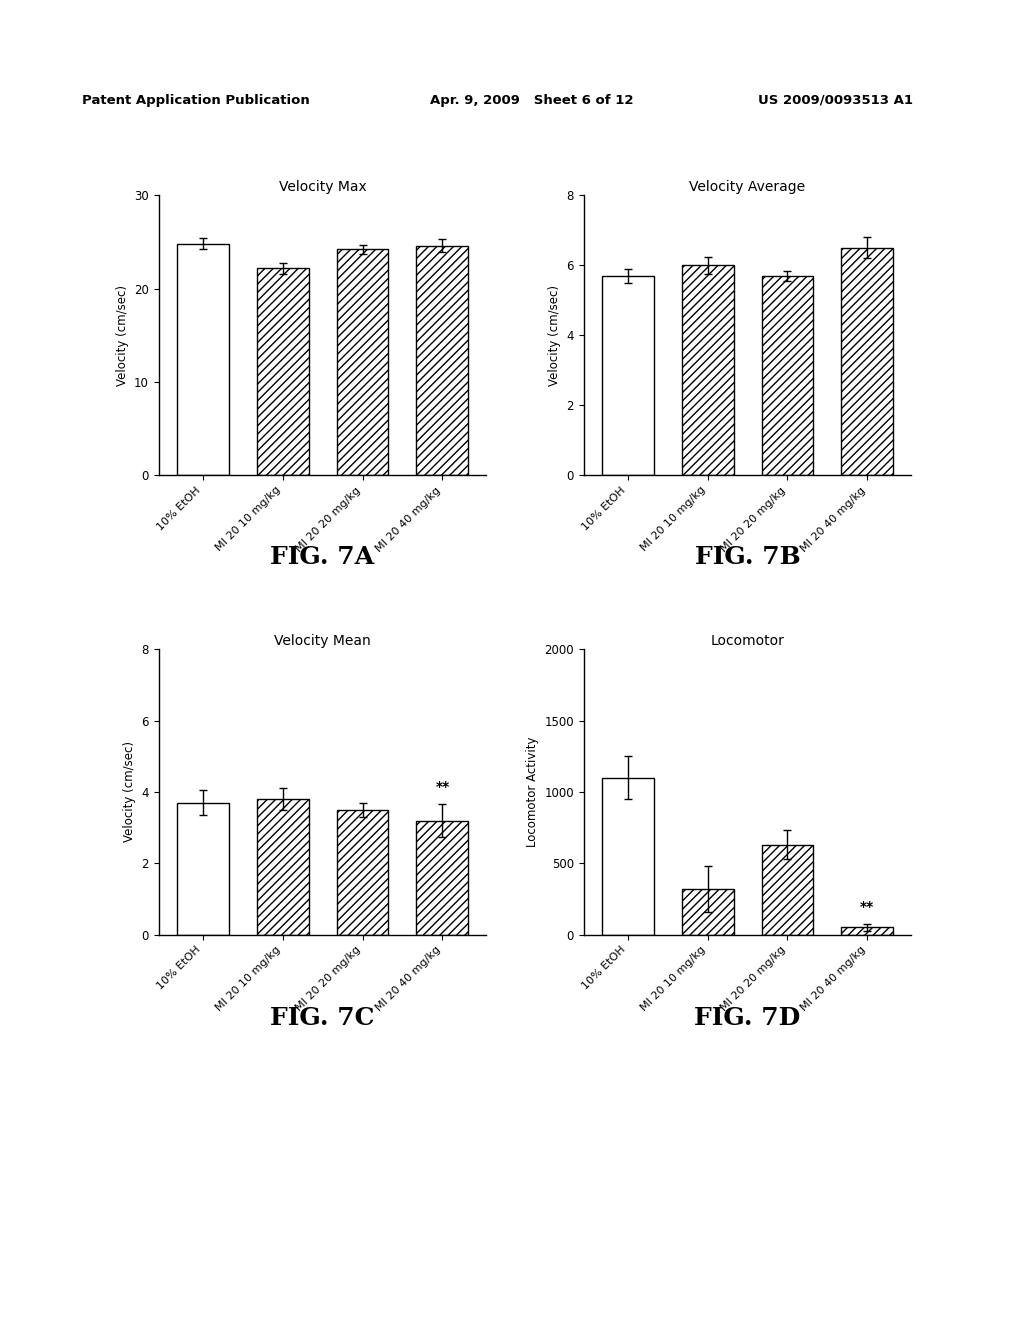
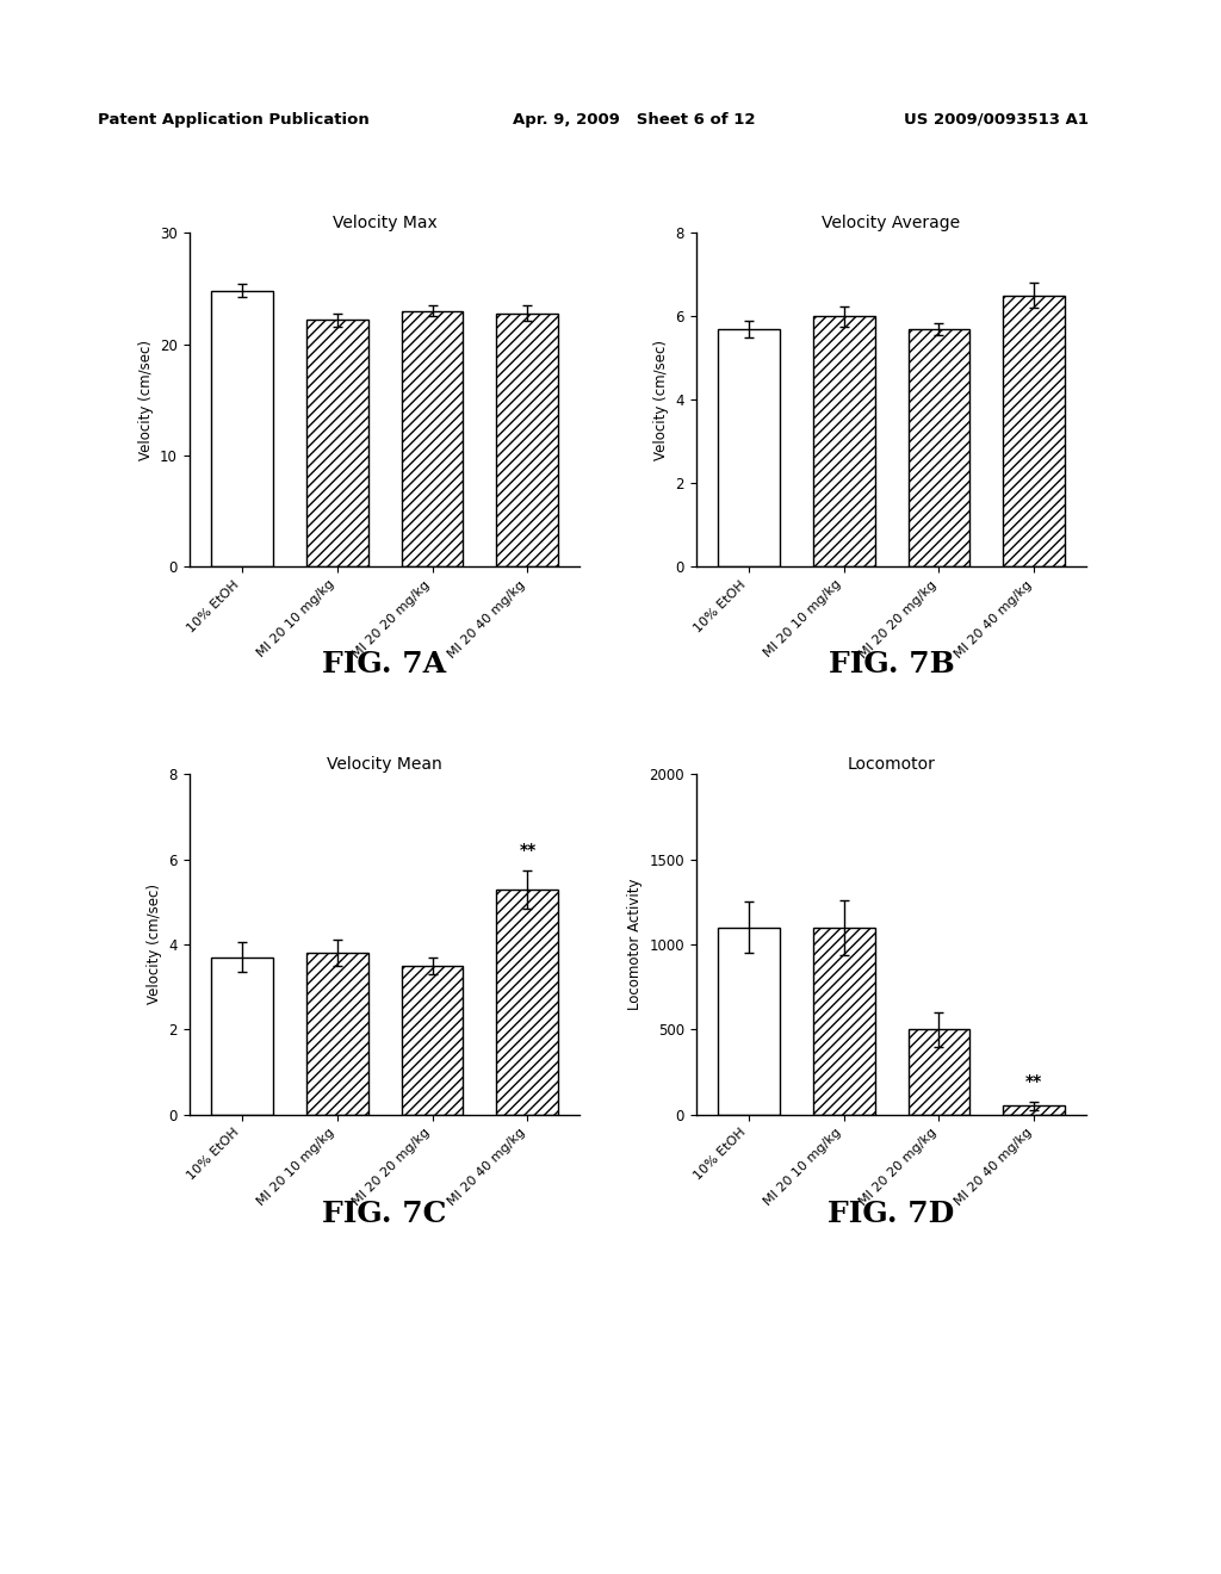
Velocity Max/MI 20 20 mg/kg: 24.2 -> 23.0
Velocity Max/MI 20 40 mg/kg: 24.6 -> 22.8
Velocity Mean/MI 20 40 mg/kg: 3.2 -> 5.3
Locomotor/MI 20 10 mg/kg: 320 -> 1100
Locomotor/MI 20 20 mg/kg: 630 -> 500
